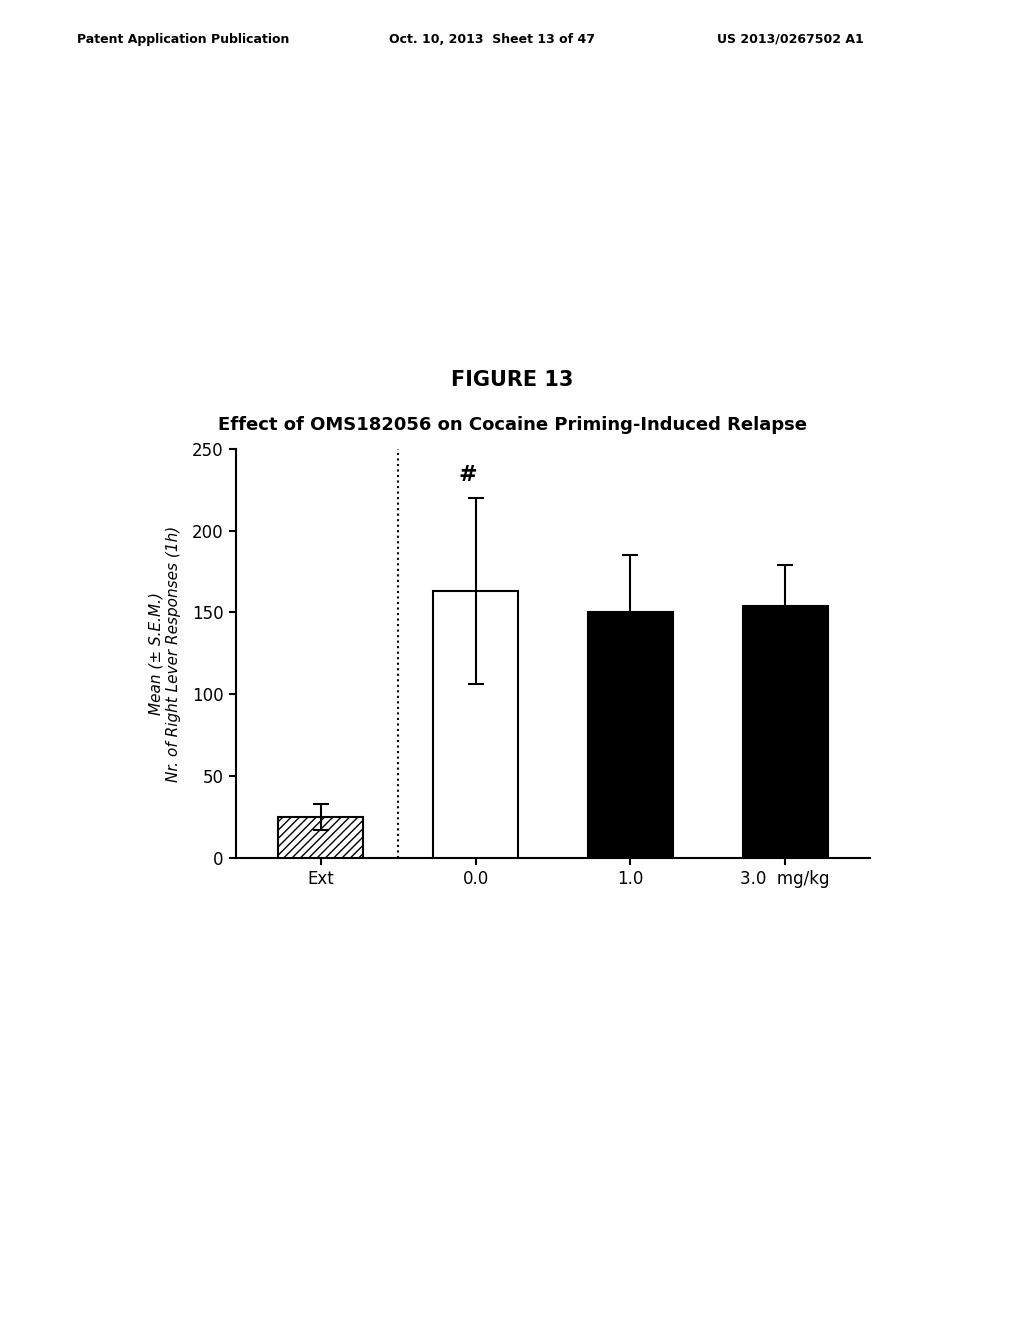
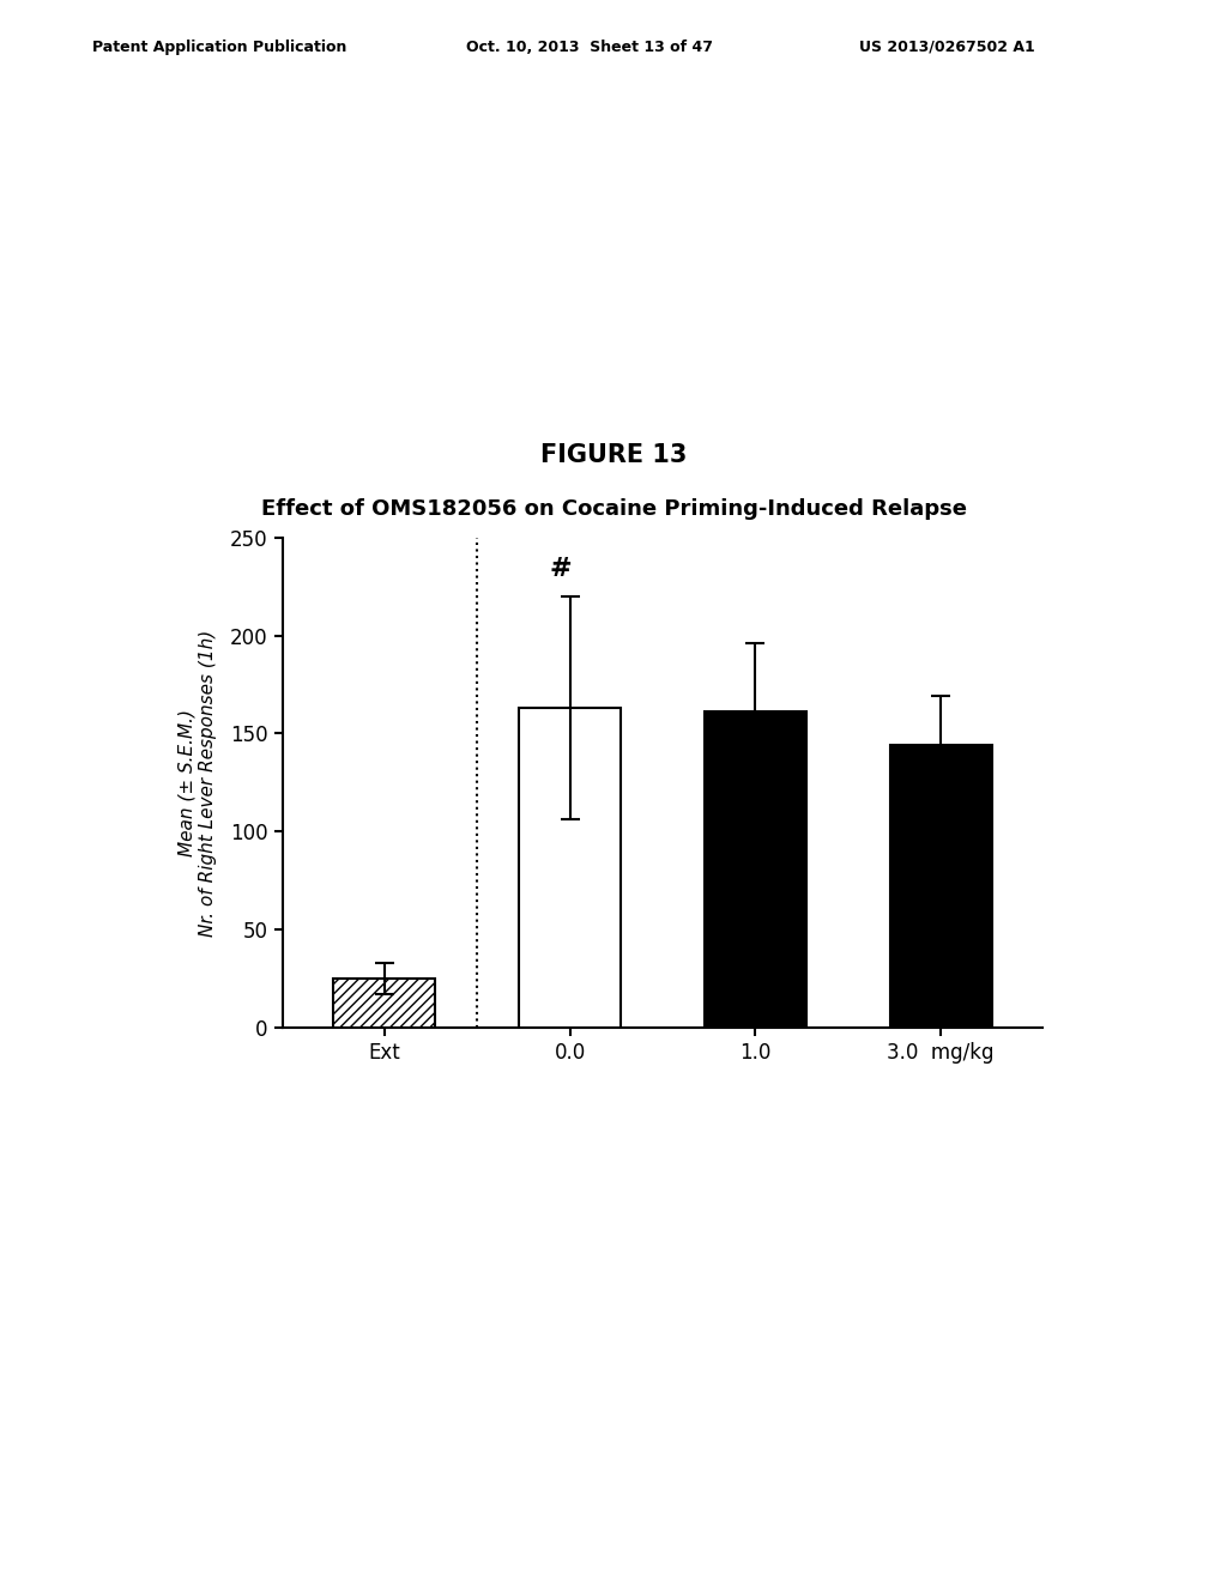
1.0: 150 -> 161
3.0 mg/kg: 154 -> 144
